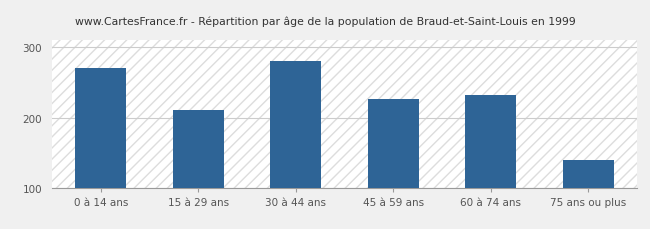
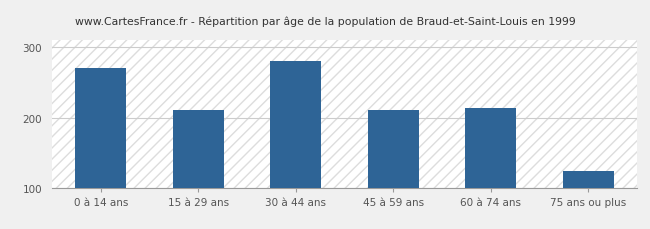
45 à 59 ans: 226 -> 210
60 à 74 ans: 232 -> 214
75 ans ou plus: 140 -> 124
